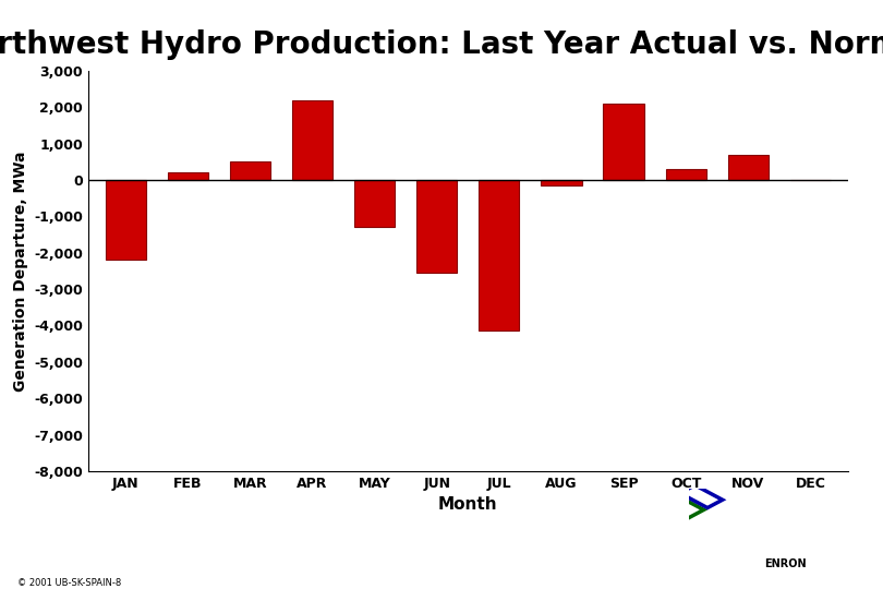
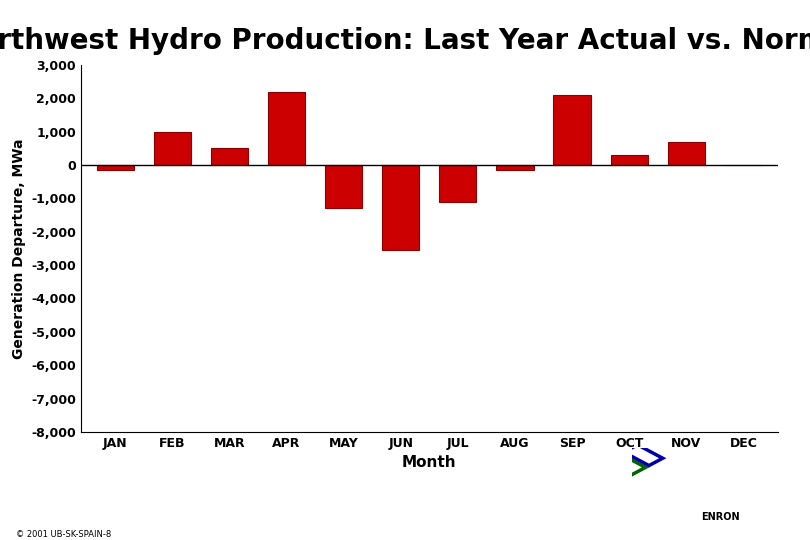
JAN: -2,200 -> -150
FEB: 200 -> 1,000
JUL: -4,150 -> -1,100
